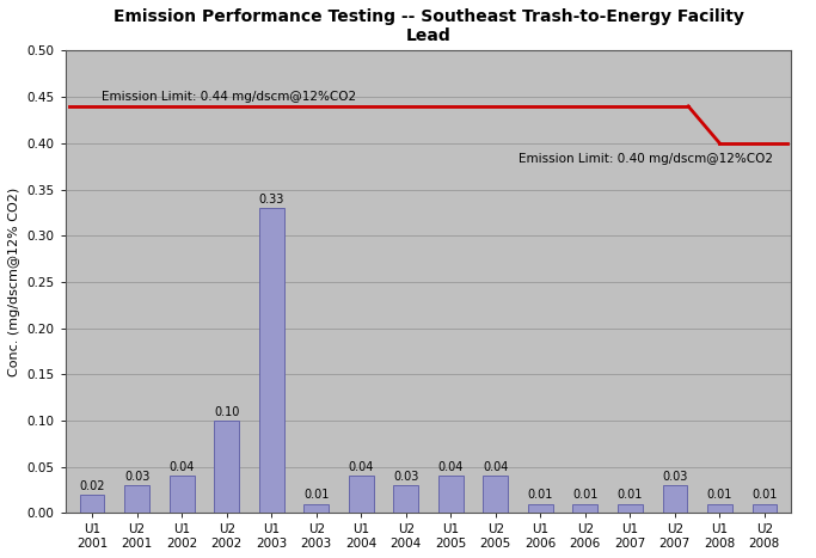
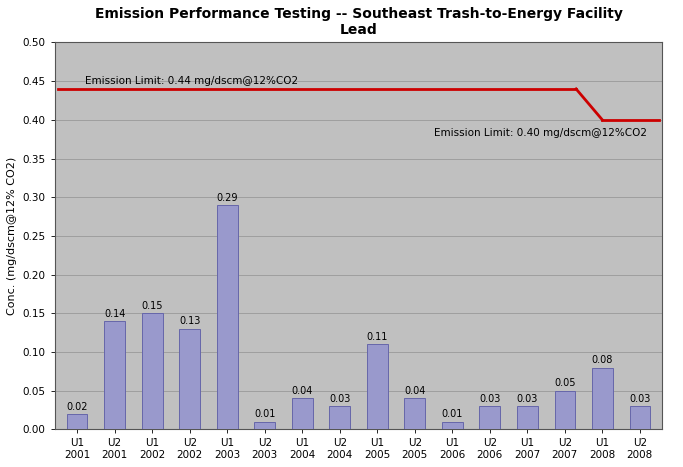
U2 2001: 0.03 -> 0.14
U1 2002: 0.04 -> 0.15
U2 2002: 0.10 -> 0.13
U1 2003: 0.33 -> 0.29
U1 2005: 0.04 -> 0.11
U2 2006: 0.01 -> 0.03
U1 2007: 0.01 -> 0.03
U2 2007: 0.03 -> 0.05
U1 2008: 0.01 -> 0.08
U2 2008: 0.01 -> 0.03
